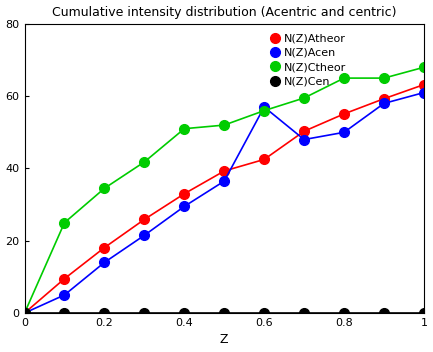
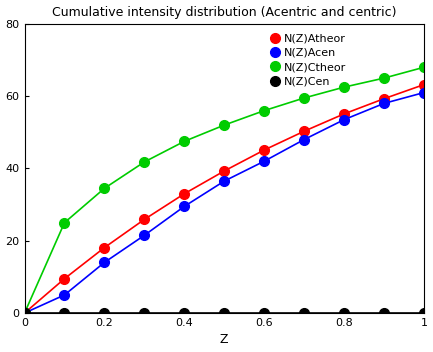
N(Z)Ctheor/0.4: 51.0 -> 47.5
N(Z)Atheor/0.6: 42.5 -> 45.1
N(Z)Acen/0.6: 57.0 -> 42.0
N(Z)Acen/0.8: 50.0 -> 53.5
N(Z)Ctheor/0.8: 65.0 -> 62.5
